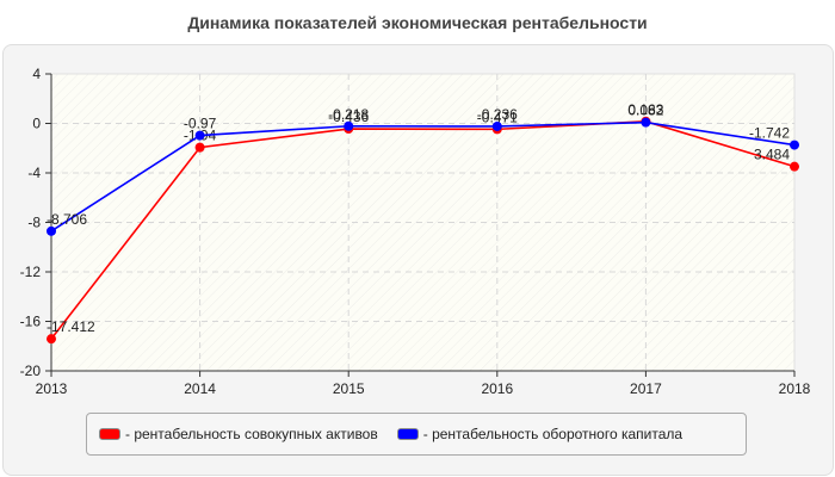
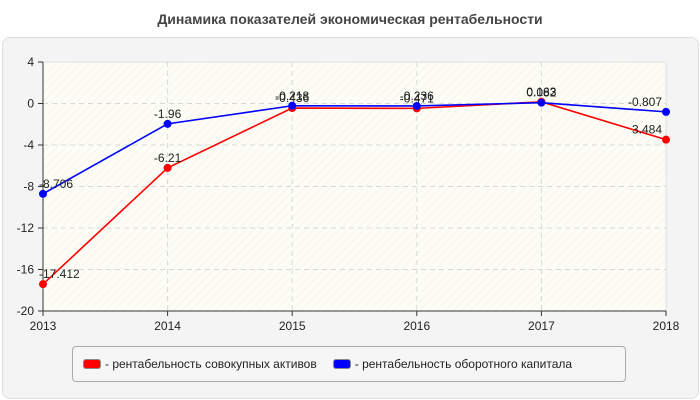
- рентабельность совокупных активов/2014: -1.94 -> -6.21
- рентабельность оборотного капитала/2014: -0.97 -> -1.96
- рентабельность оборотного капитала/2018: -1.742 -> -0.807
